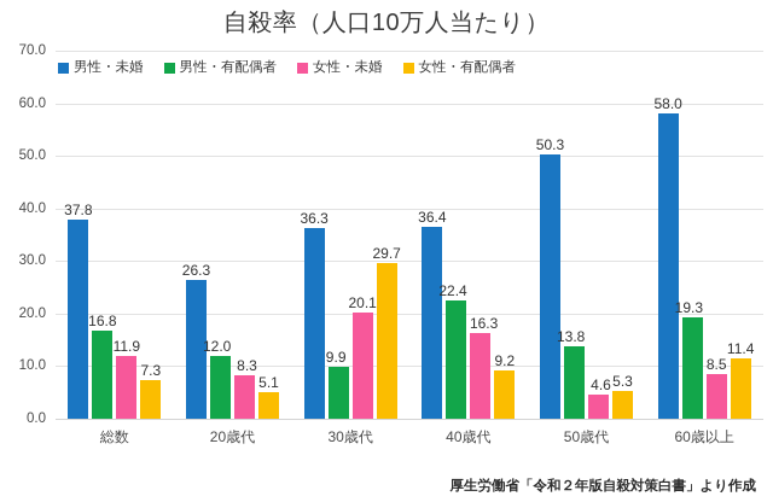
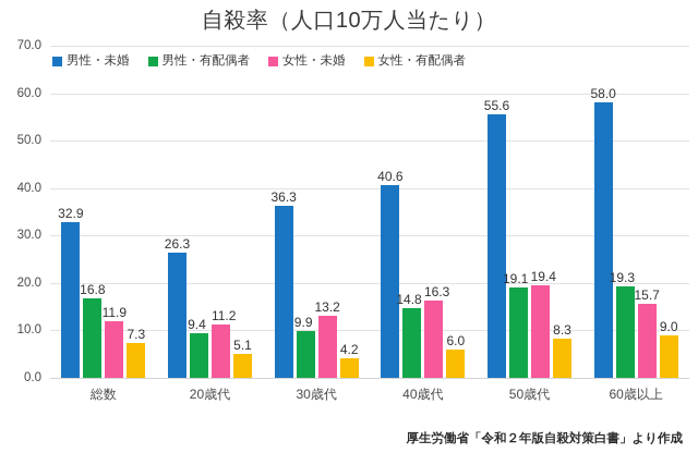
男性・未婚/総数: 37.8 -> 32.9
男性・有配偶者/20歳代: 12.0 -> 9.4
女性・未婚/20歳代: 8.3 -> 11.2
女性・未婚/30歳代: 20.1 -> 13.2
女性・有配偶者/30歳代: 29.7 -> 4.2
男性・未婚/40歳代: 36.4 -> 40.6
男性・有配偶者/40歳代: 22.4 -> 14.8
女性・有配偶者/40歳代: 9.2 -> 6.0
男性・未婚/50歳代: 50.3 -> 55.6
男性・有配偶者/50歳代: 13.8 -> 19.1
女性・未婚/50歳代: 4.6 -> 19.4
女性・有配偶者/50歳代: 5.3 -> 8.3
女性・未婚/60歳以上: 8.5 -> 15.7
女性・有配偶者/60歳以上: 11.4 -> 9.0
